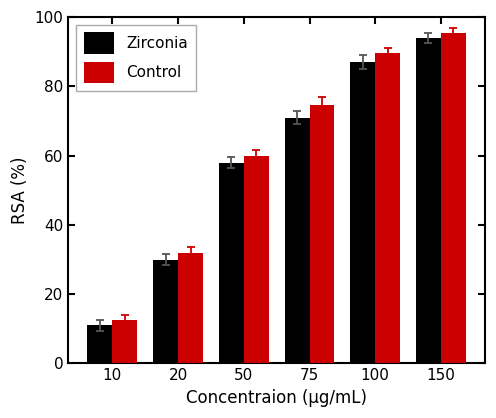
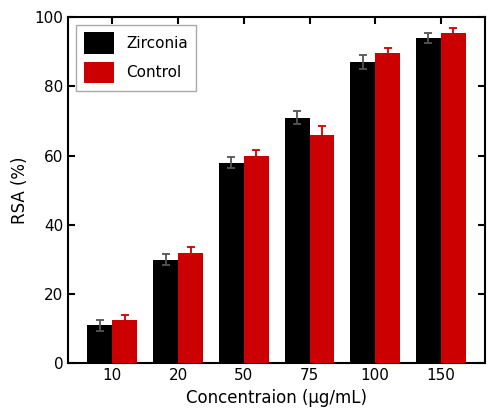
Control/75: 74.5 -> 66.0
